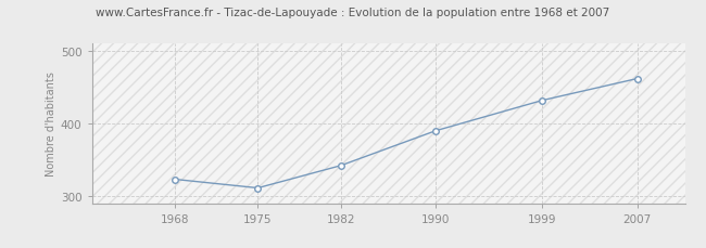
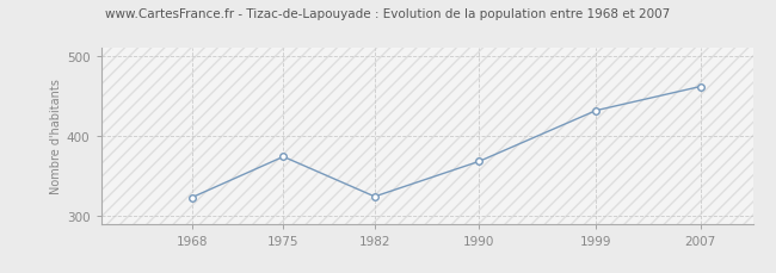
1975: 311 -> 374
1982: 342 -> 324
1990: 390 -> 368
